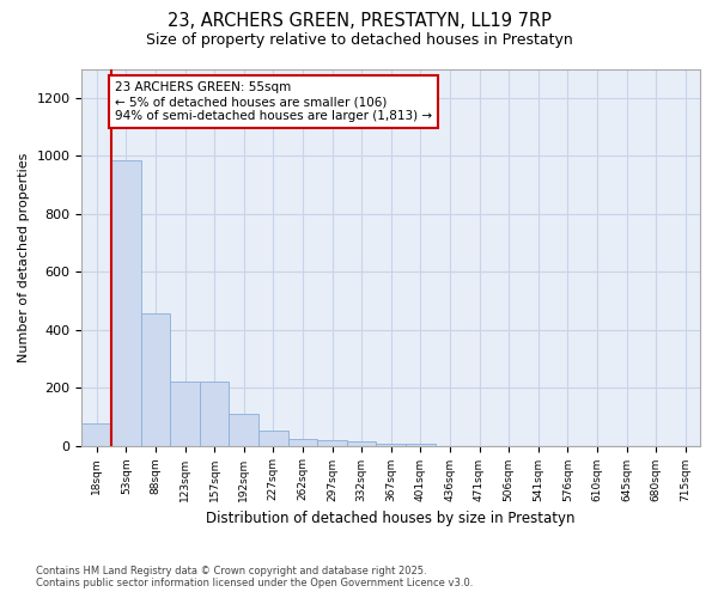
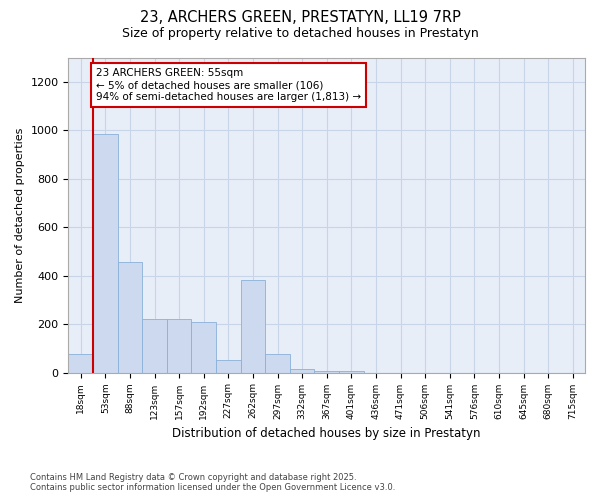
192sqm: 110 -> 210
262sqm: 22 -> 380
297sqm: 20 -> 75
